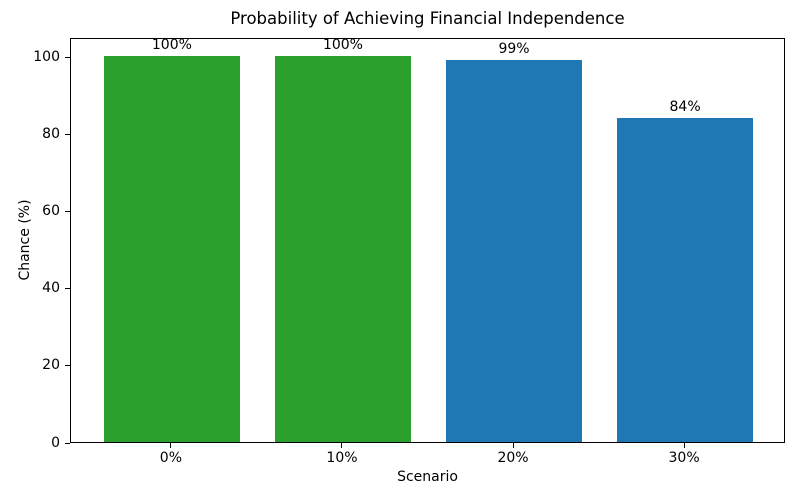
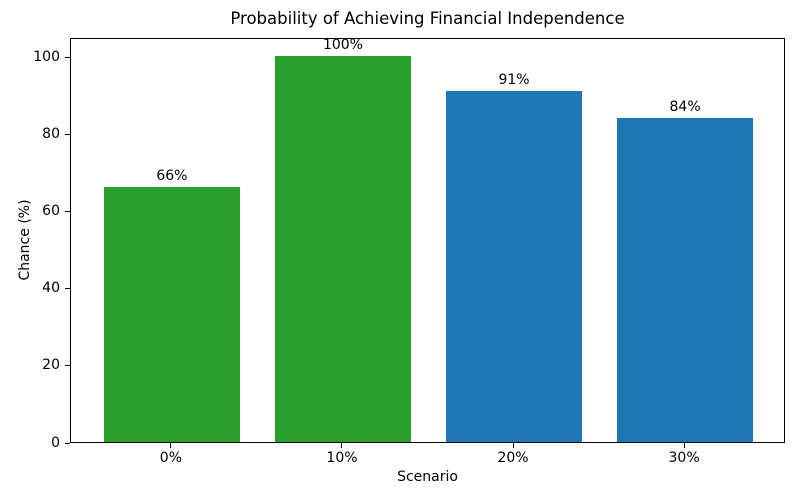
0%: 100% -> 66%
20%: 99% -> 91%
